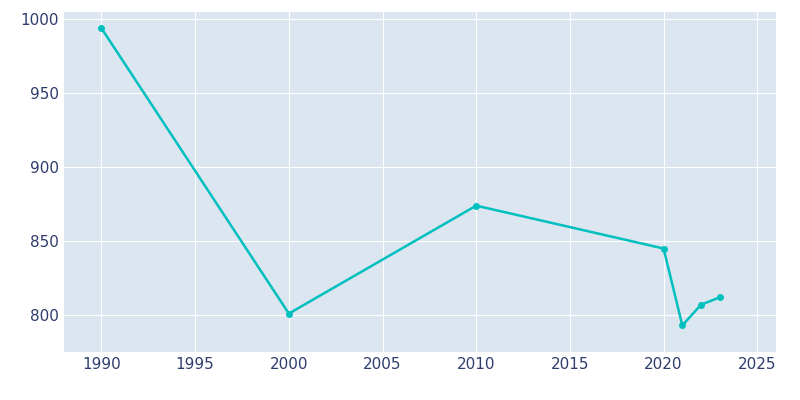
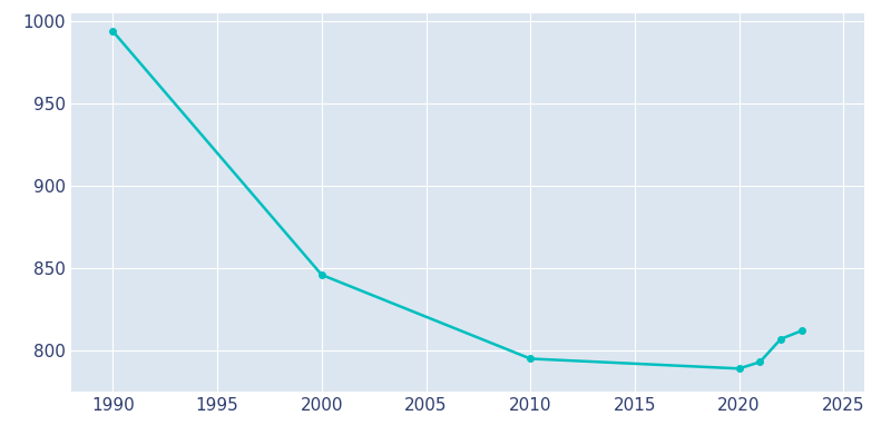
2000: 801 -> 846
2010: 874 -> 795
2020: 845 -> 789
